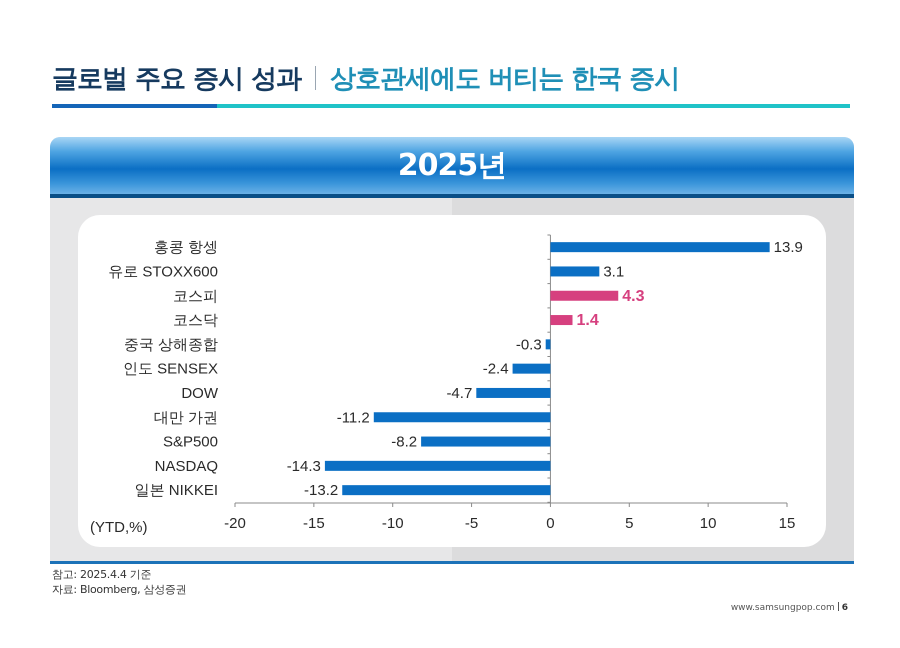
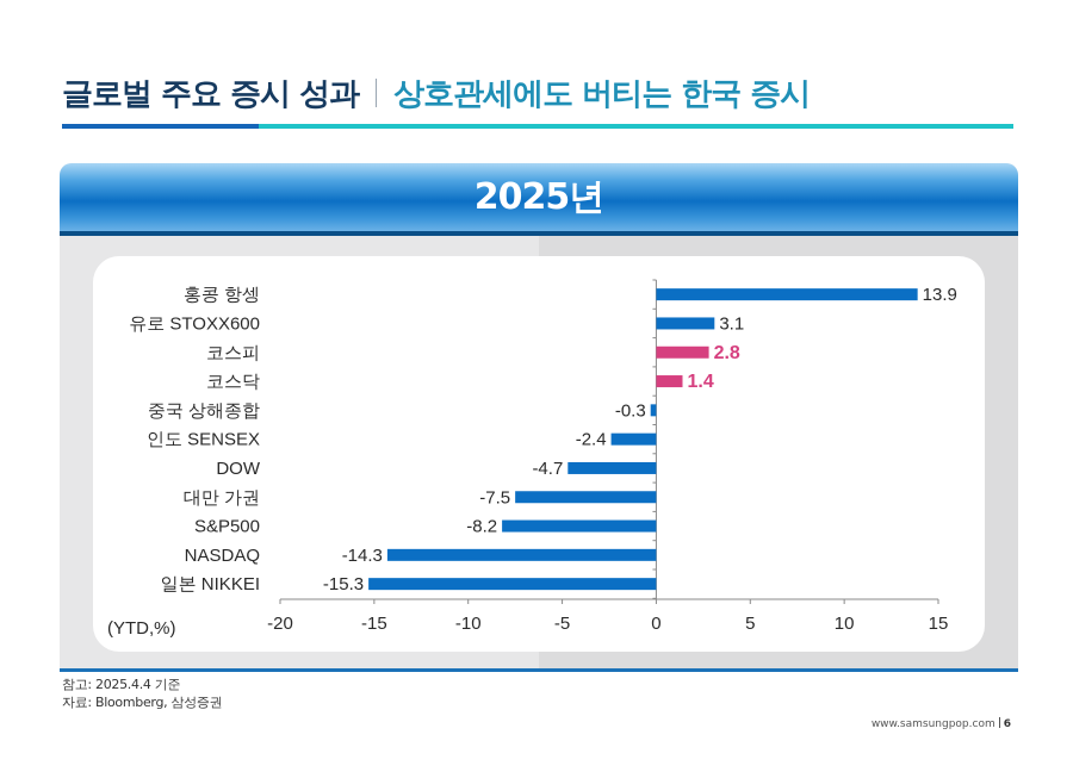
코스피: 4.3 -> 2.8
대만 가권: -11.2 -> -7.5
일본 NIKKEI: -13.2 -> -15.3
